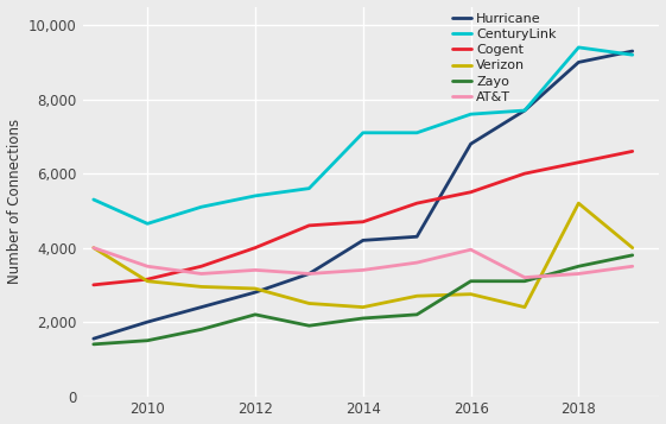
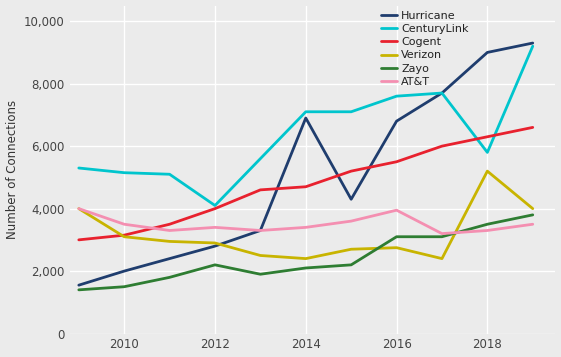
CenturyLink/2010: 4,650 -> 5,150
CenturyLink/2012: 5,400 -> 4,100
Hurricane/2014: 4,200 -> 6,900
CenturyLink/2018: 9,400 -> 5,800
